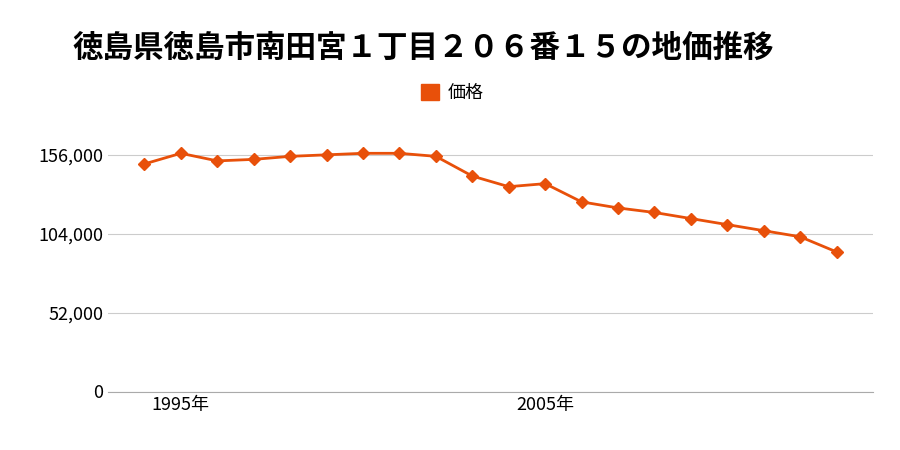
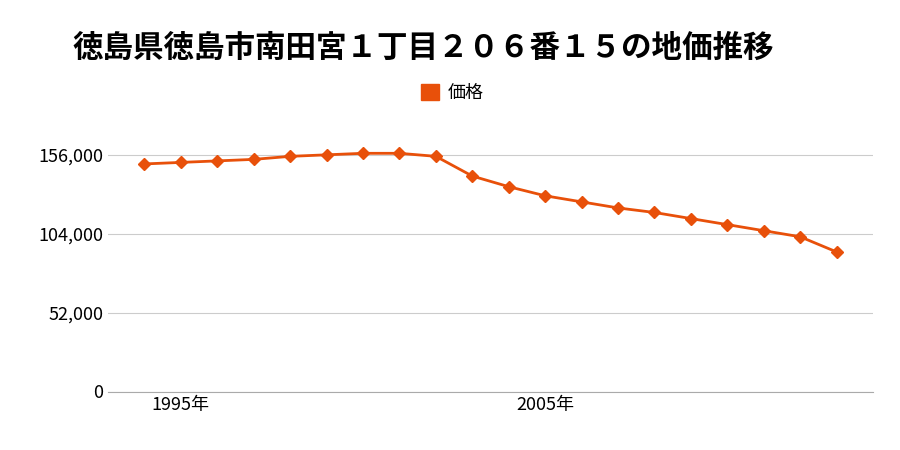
1995年: 157,000 -> 151,000
2005年: 137,000 -> 129,000
